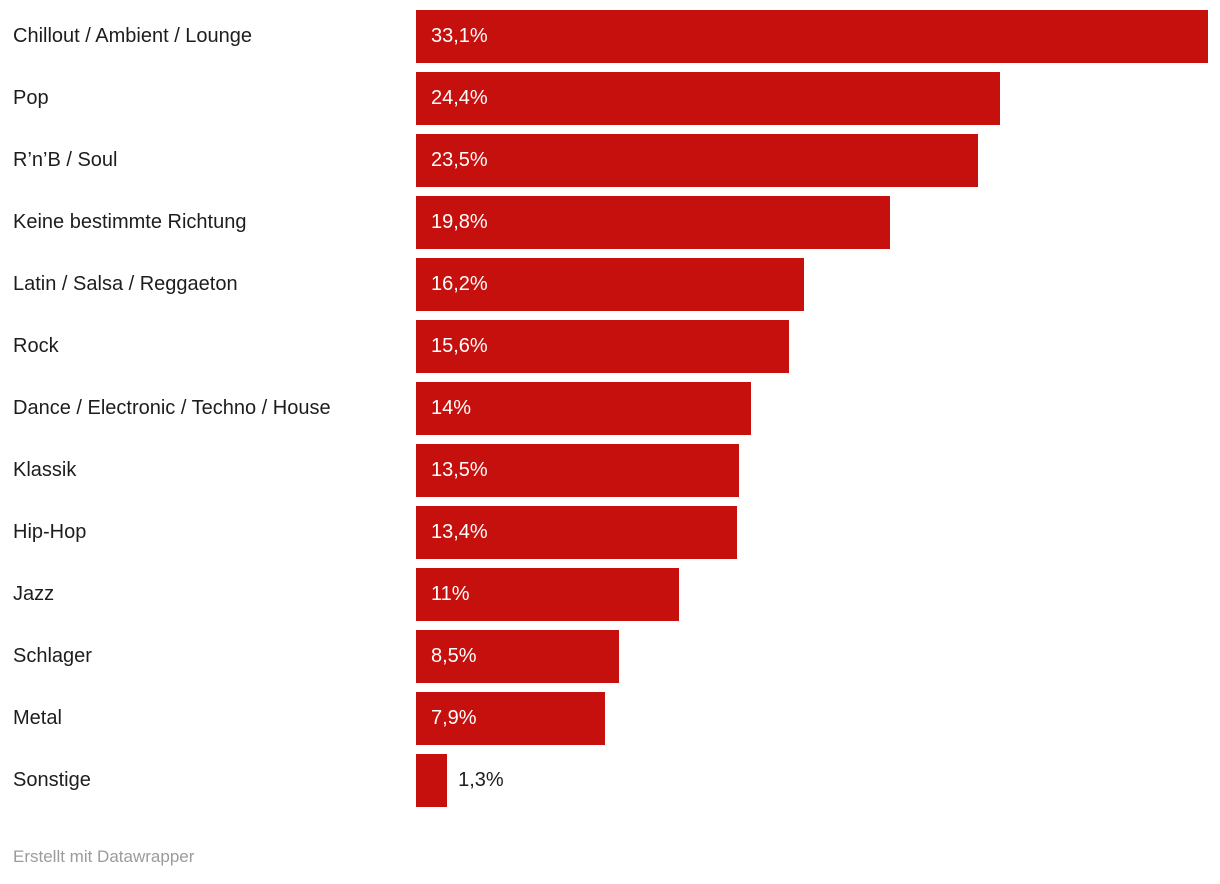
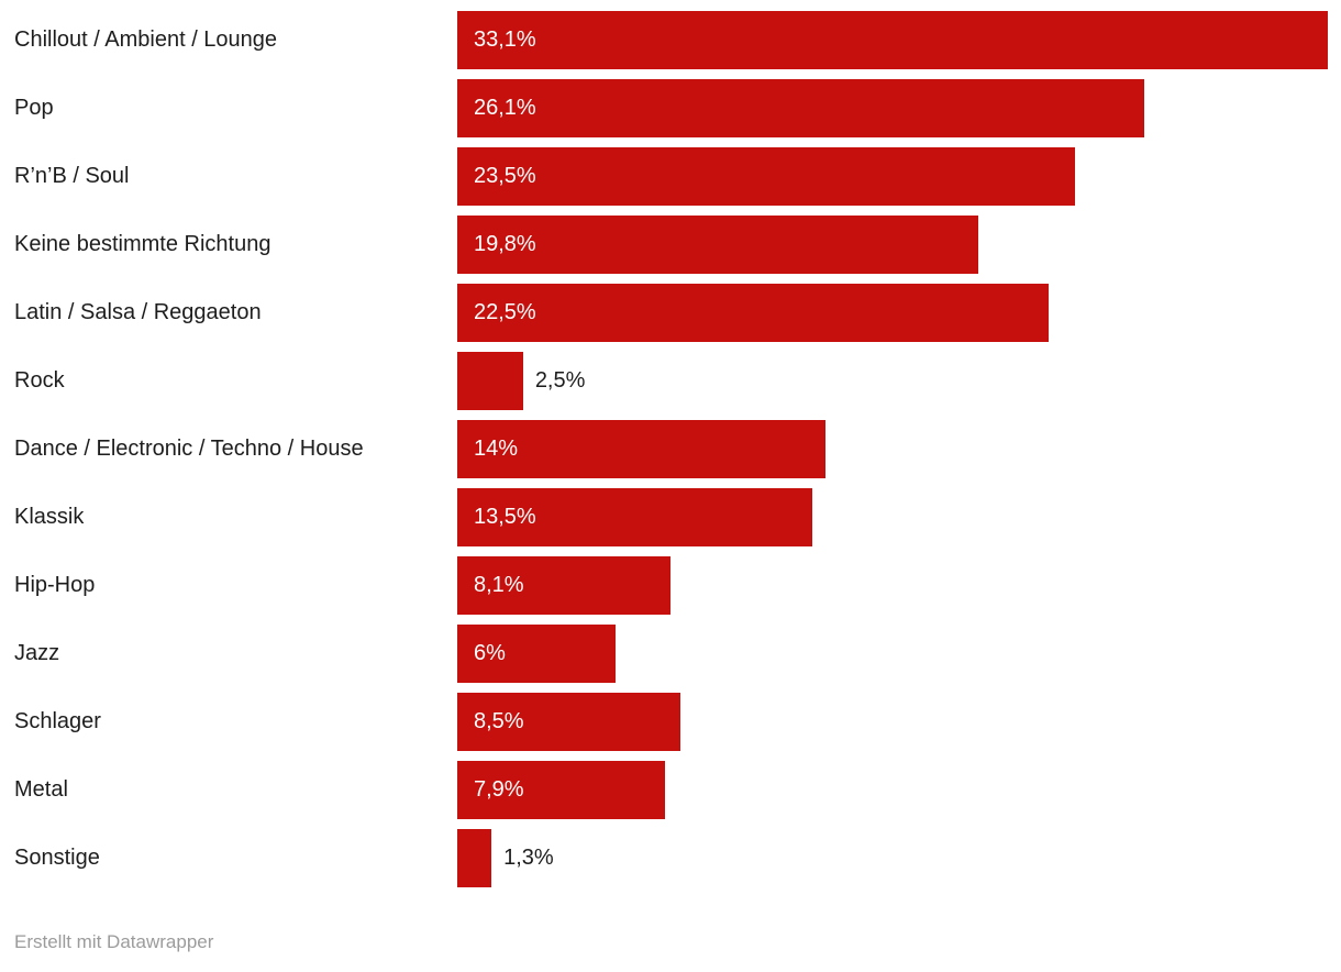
Pop: 24,4% -> 26,1%
Latin / Salsa / Reggaeton: 16,2% -> 22,5%
Rock: 15,6% -> 2,5%
Hip-Hop: 13,4% -> 8,1%
Jazz: 11% -> 6%
